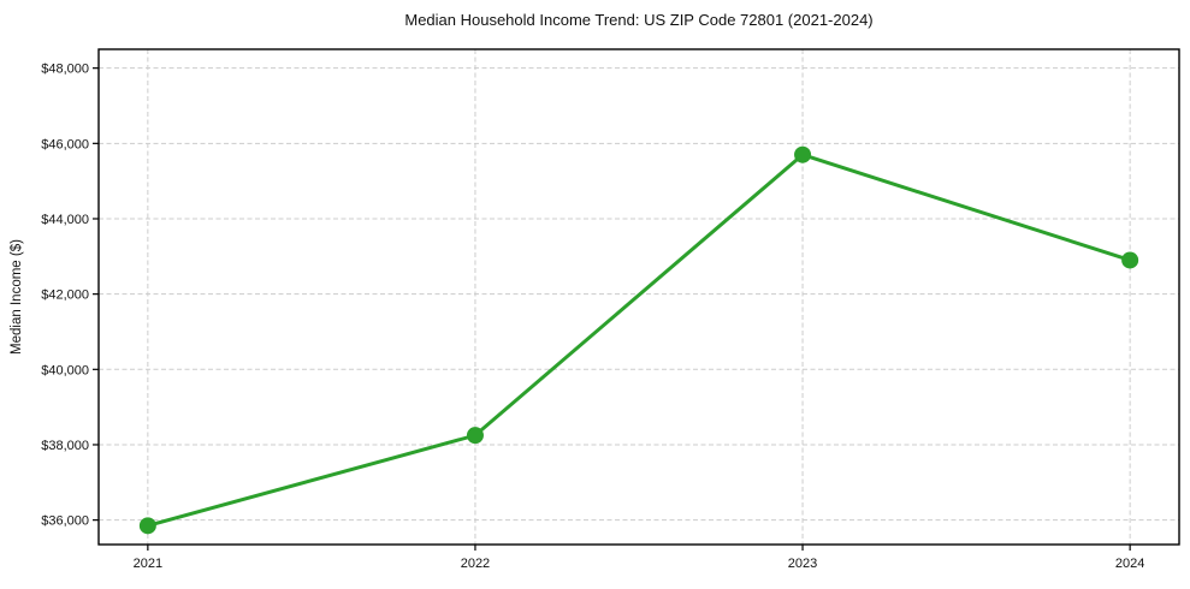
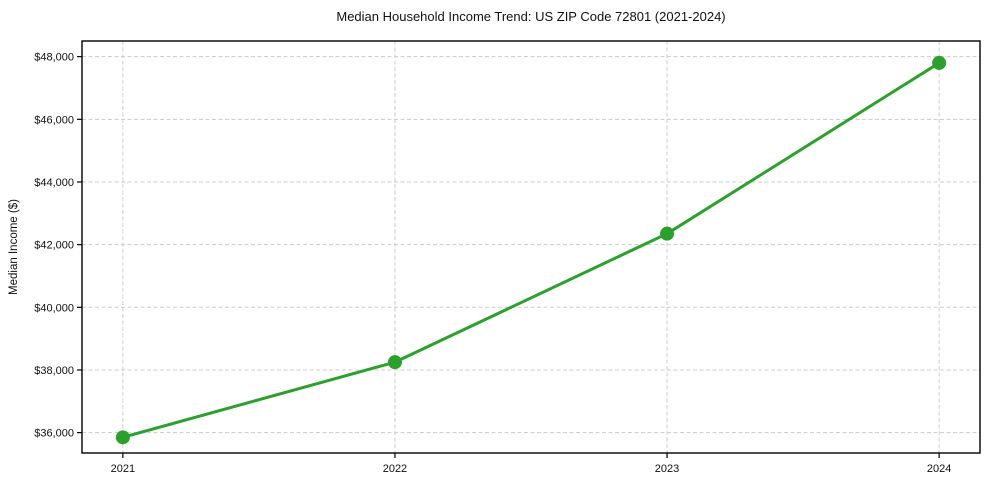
2023: $45700 -> $42400
2024: $42900 -> $47800
